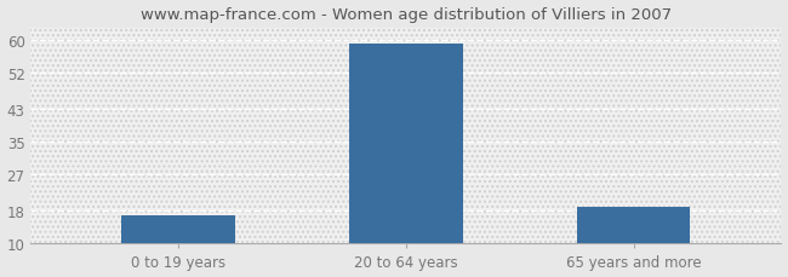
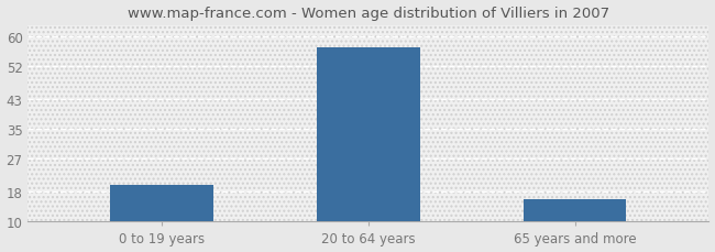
0 to 19 years: 17 -> 20
20 to 64 years: 59 -> 57
65 years and more: 19 -> 16
